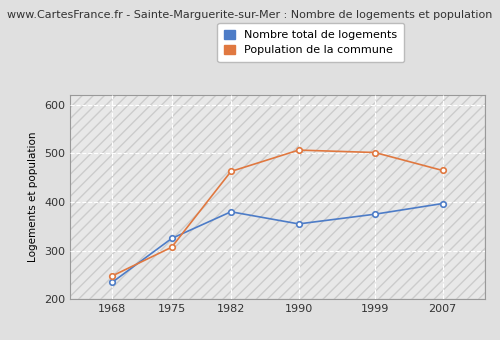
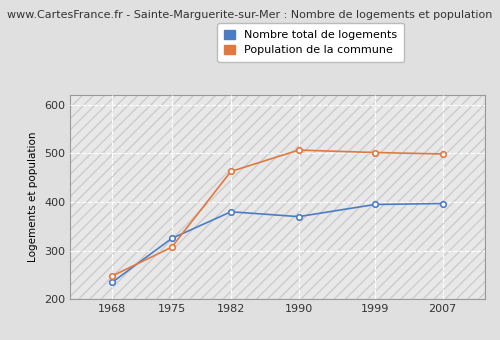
Nombre total de logements/1990: 355 -> 370
Nombre total de logements/1999: 375 -> 395
Population de la commune/2007: 465 -> 499
